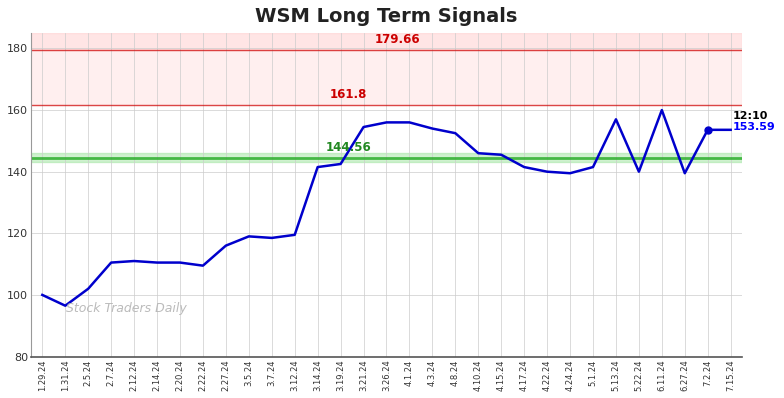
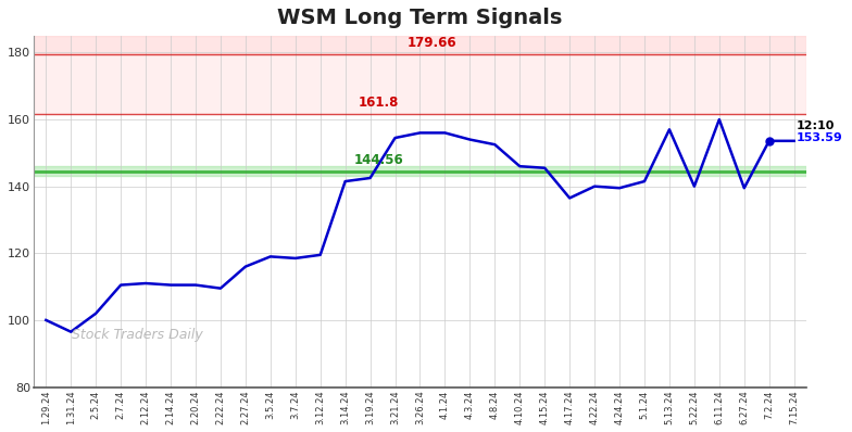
4.17.24: 141.5 -> 136.5
